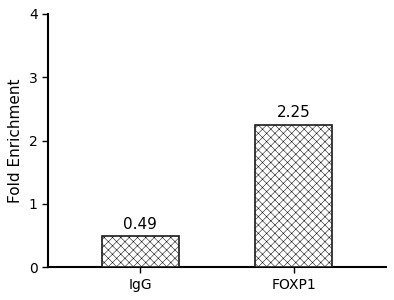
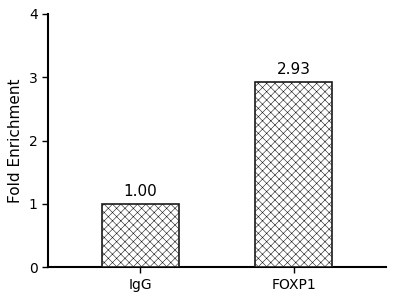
IgG: 0.49 -> 1.00
FOXP1: 2.25 -> 2.93
